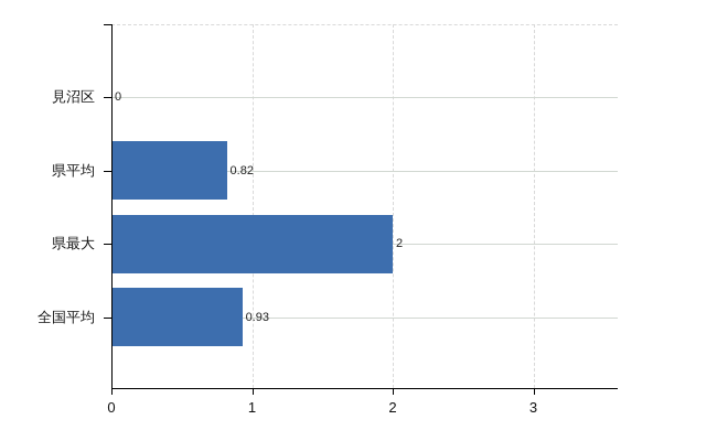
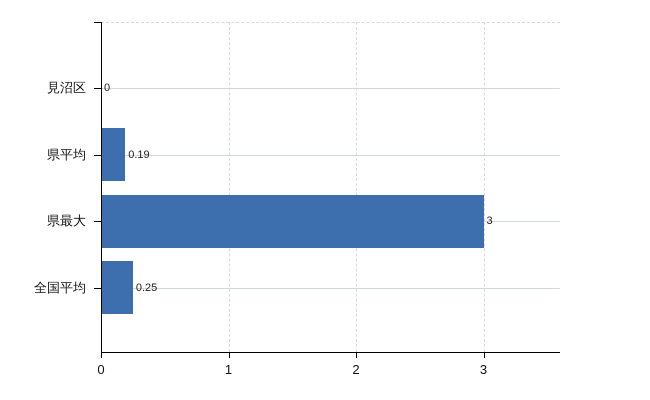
県平均: 0.82 -> 0.19
県最大: 2 -> 3
全国平均: 0.93 -> 0.25
